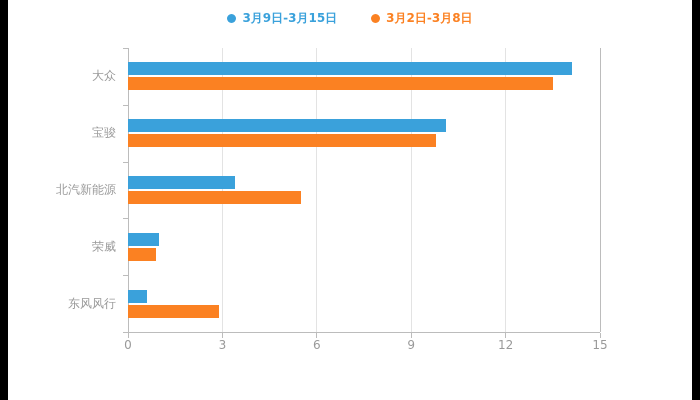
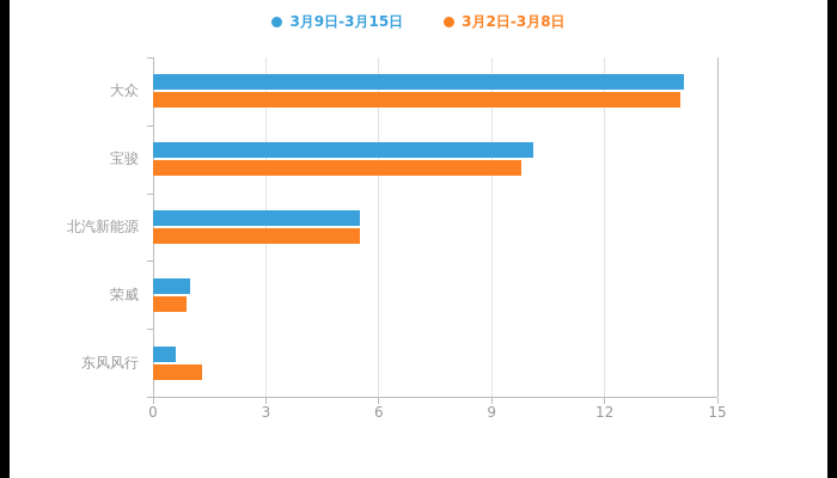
3月2日-3月8日/大众: 13.5 -> 14.0
3月9日-3月15日/北汽新能源: 3.4 -> 5.5
3月2日-3月8日/东风风行: 2.9 -> 1.3
